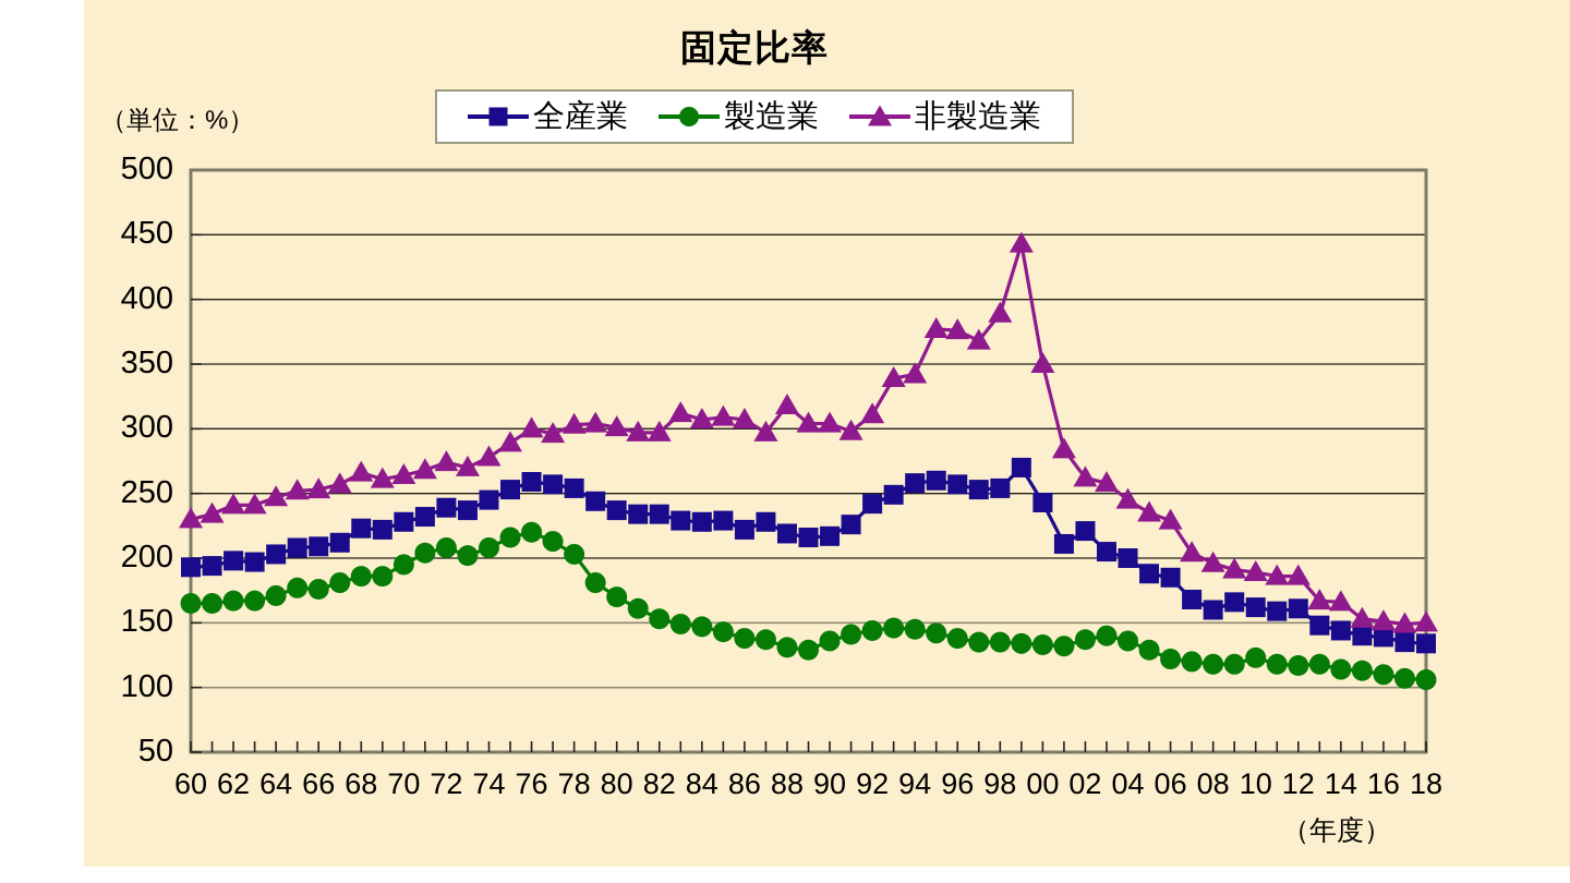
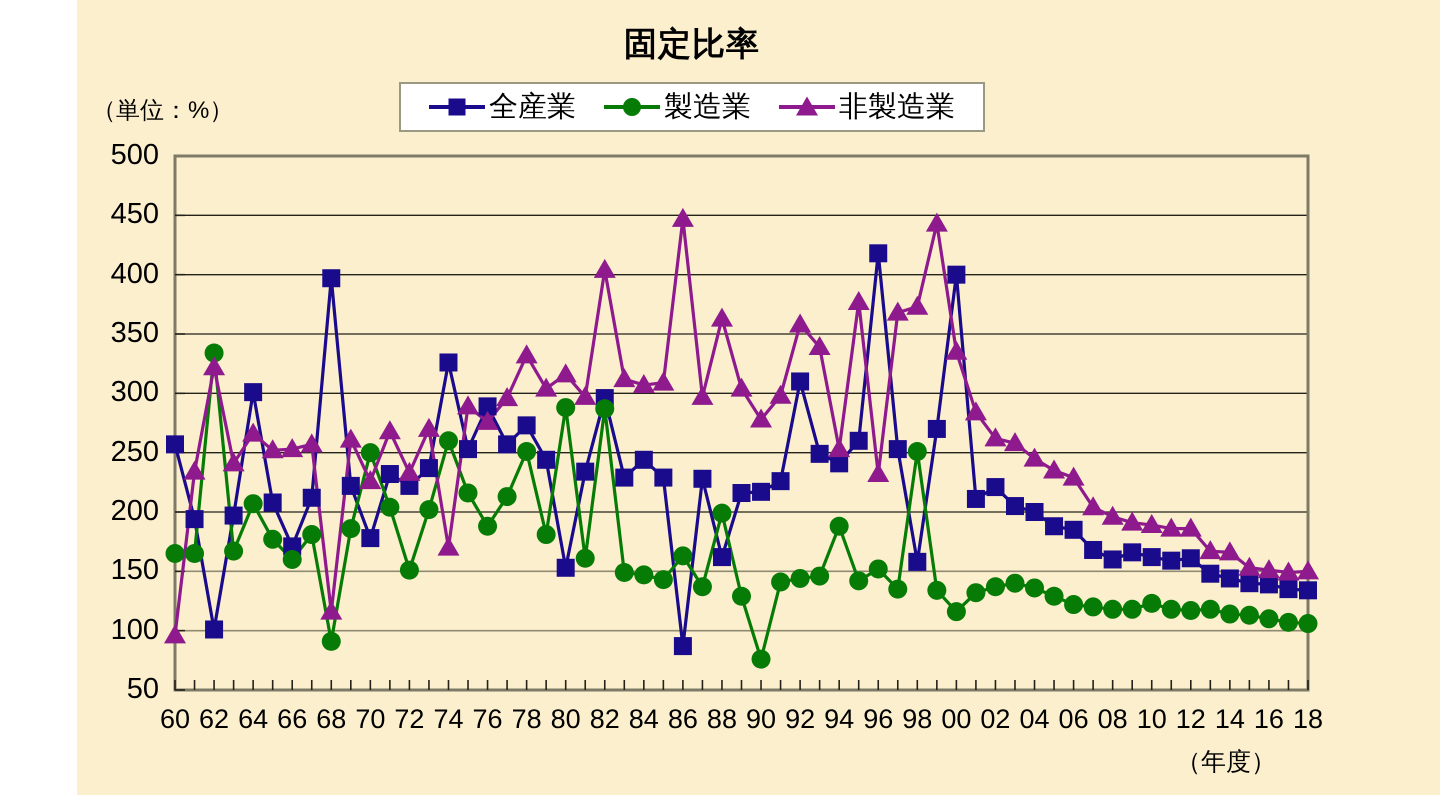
全産業/60: 193 -> 257
非製造業/60: 230 -> 96
全産業/62: 198 -> 101
製造業/62: 167 -> 334
非製造業/62: 241 -> 322
全産業/64: 203 -> 301
製造業/64: 171 -> 207
非製造業/64: 247 -> 266
全産業/66: 209 -> 171
製造業/66: 176 -> 160
全産業/68: 223 -> 397
製造業/68: 186 -> 91
非製造業/68: 266 -> 116
全産業/70: 228 -> 178
製造業/70: 195 -> 250
非製造業/70: 264 -> 226
全産業/72: 239 -> 222
製造業/72: 208 -> 151
非製造業/72: 274 -> 233
全産業/74: 245 -> 326
製造業/74: 208 -> 260
非製造業/74: 278 -> 170
全産業/76: 259 -> 289
製造業/76: 220 -> 188
非製造業/76: 300 -> 276
全産業/78: 254 -> 273
製造業/78: 203 -> 251
非製造業/78: 303 -> 332
全産業/80: 237 -> 153
製造業/80: 170 -> 288
非製造業/80: 301 -> 316
全産業/82: 234 -> 296
製造業/82: 153 -> 287
非製造業/82: 297 -> 404
全産業/84: 228 -> 244
全産業/86: 222 -> 87
製造業/86: 138 -> 163
非製造業/86: 307 -> 447
全産業/88: 219 -> 162
製造業/88: 131 -> 199
非製造業/88: 318 -> 363
製造業/90: 136 -> 76
非製造業/90: 304 -> 278
全産業/92: 242 -> 310
非製造業/92: 311 -> 358
全産業/94: 258 -> 241
製造業/94: 145 -> 188
非製造業/94: 342 -> 253
全産業/96: 257 -> 418
製造業/96: 138 -> 152
非製造業/96: 376 -> 232
全産業/98: 254 -> 158
製造業/98: 135 -> 251
非製造業/98: 389 -> 373
全産業/100: 243 -> 400
製造業/100: 133 -> 116
非製造業/100: 350 -> 335
